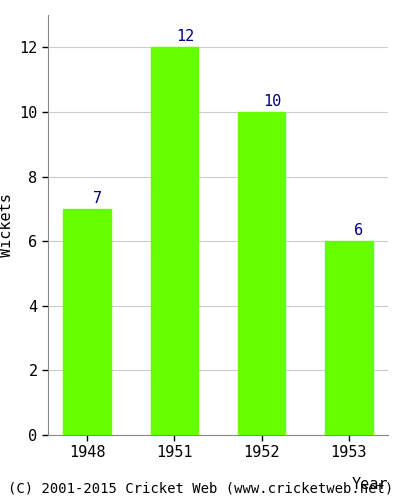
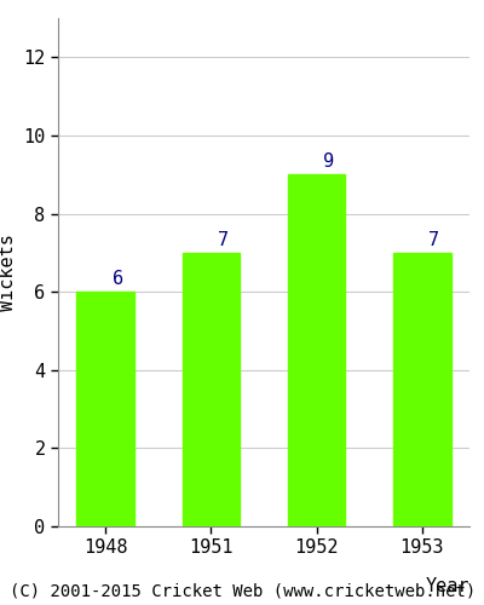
1948: 7 -> 6
1951: 12 -> 7
1952: 10 -> 9
1953: 6 -> 7
